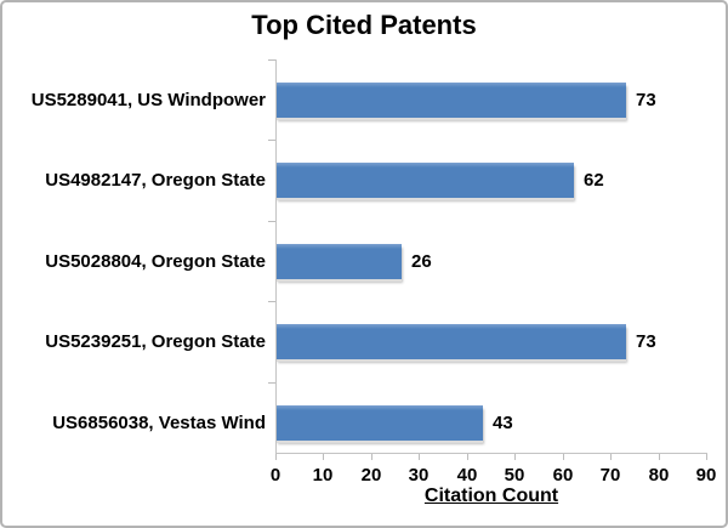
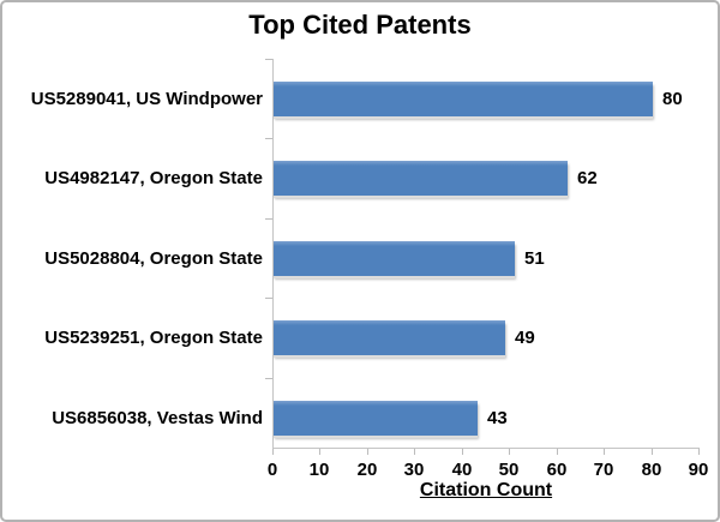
US5289041, US Windpower: 73 -> 80
US5028804, Oregon State: 26 -> 51
US5239251, Oregon State: 73 -> 49
